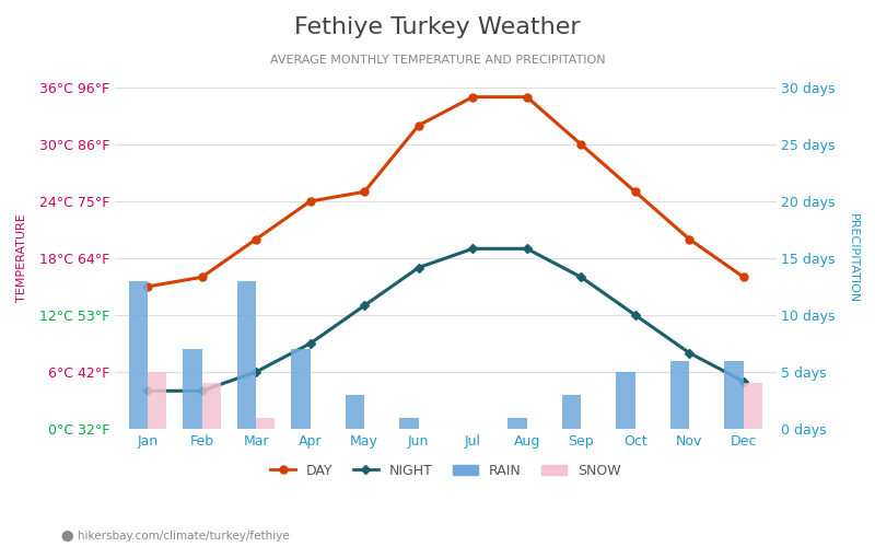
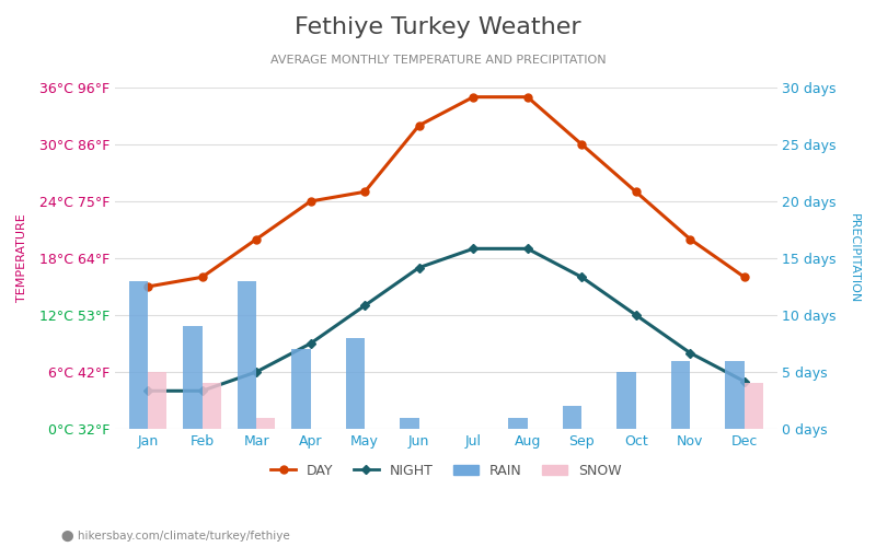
RAIN/Feb: 7 days -> 9 days
RAIN/May: 3 days -> 8 days
RAIN/Sep: 3 days -> 2 days
